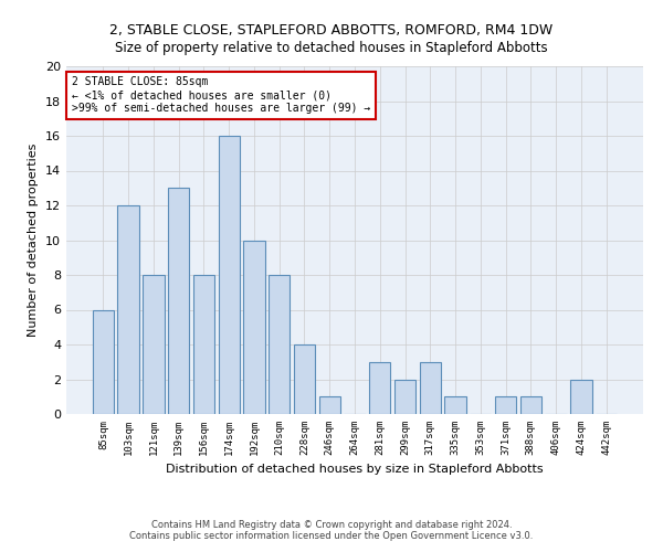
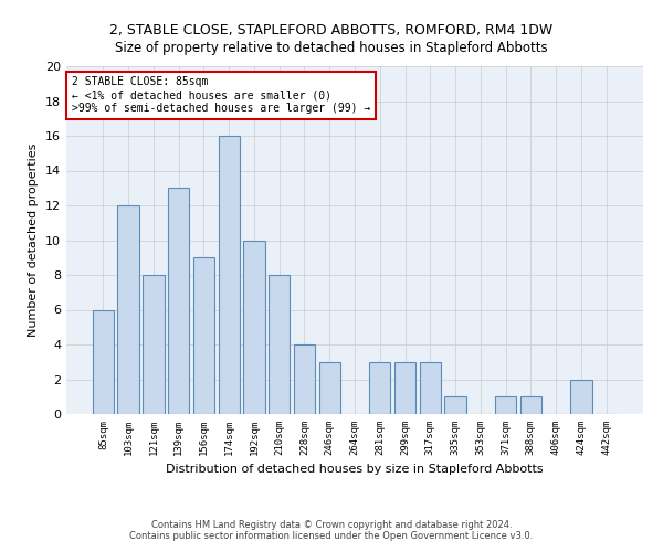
156sqm: 8 -> 9
246sqm: 1 -> 3
299sqm: 2 -> 3
